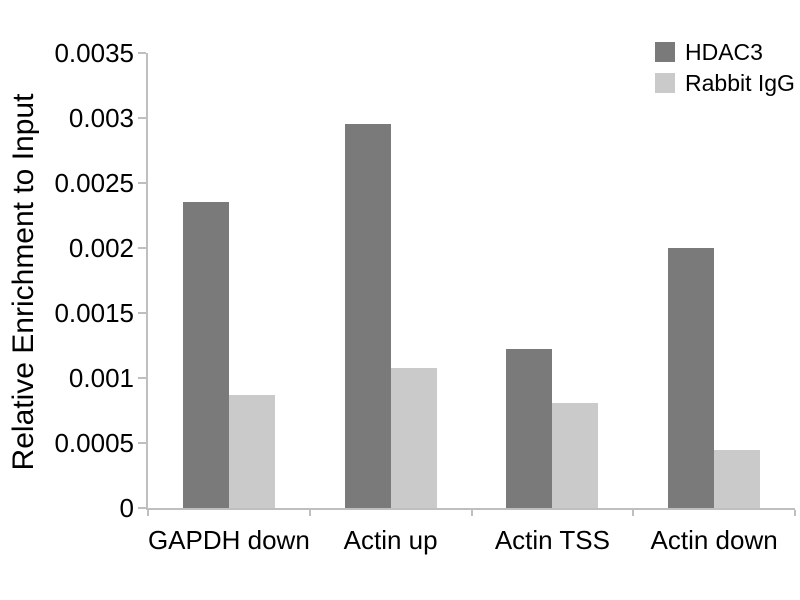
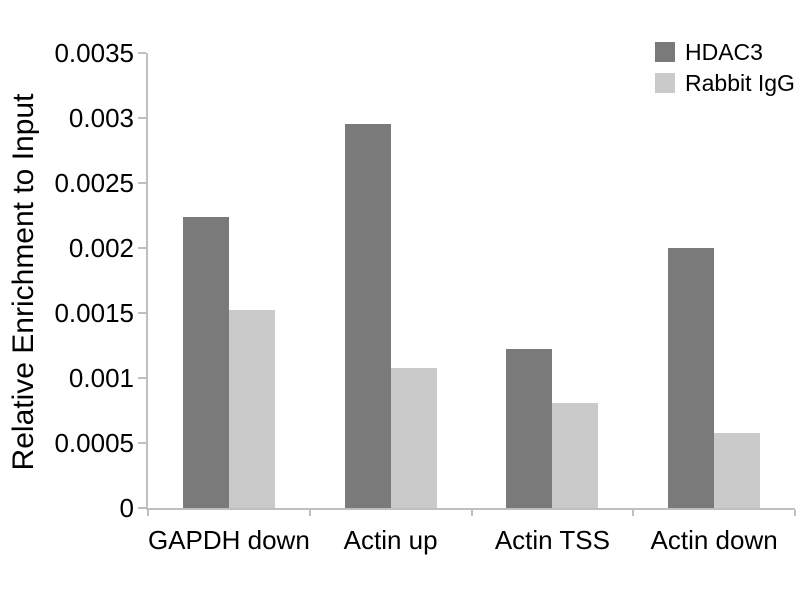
HDAC3/GAPDH down: 0.00235 -> 0.00224
Rabbit IgG/GAPDH down: 0.00087 -> 0.00152
Rabbit IgG/Actin down: 0.00045 -> 0.00058
